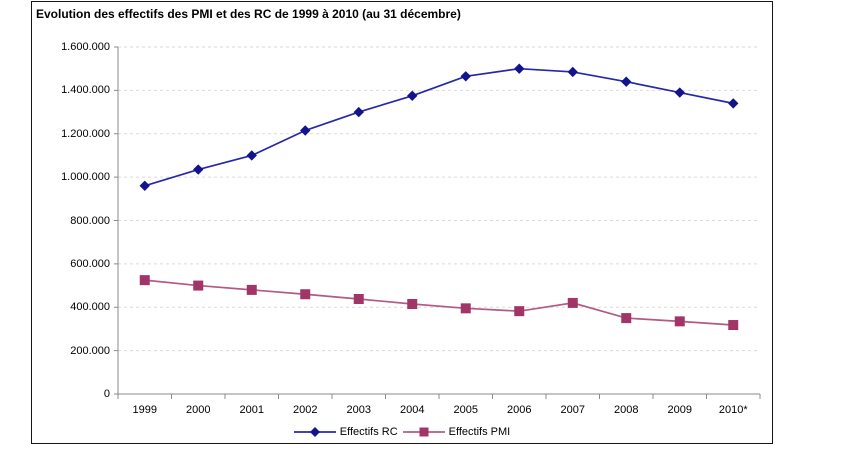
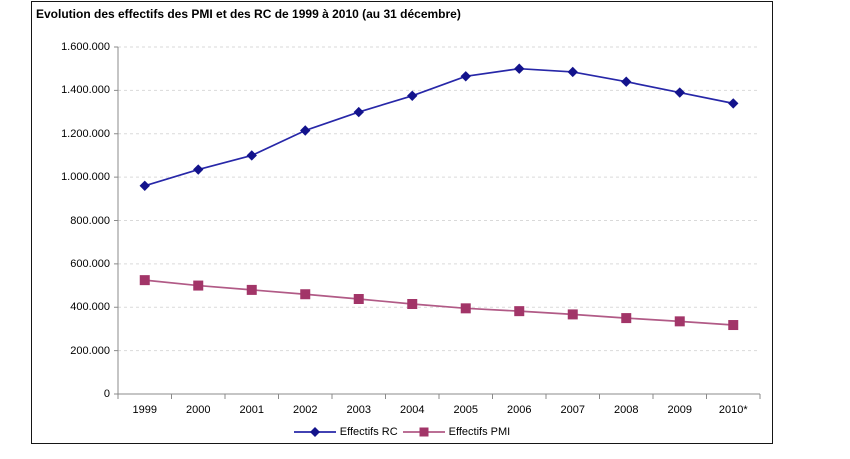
Effectifs PMI/2007: 420000 -> 370000
